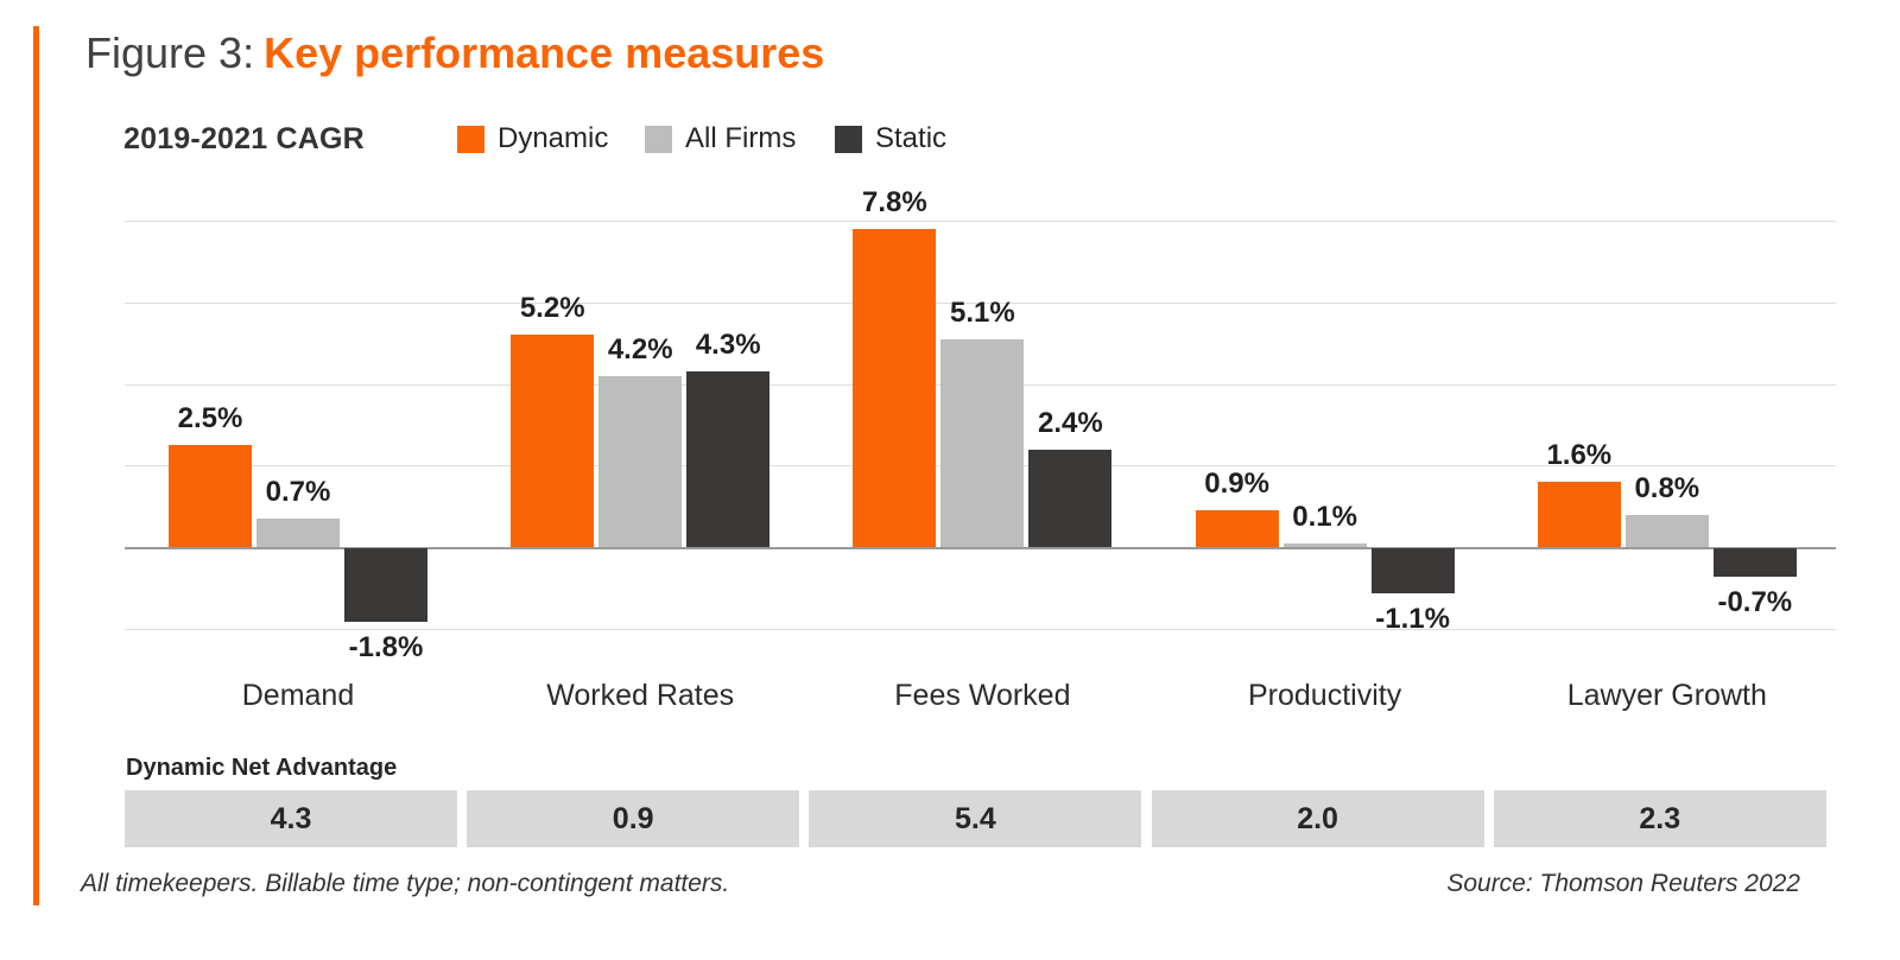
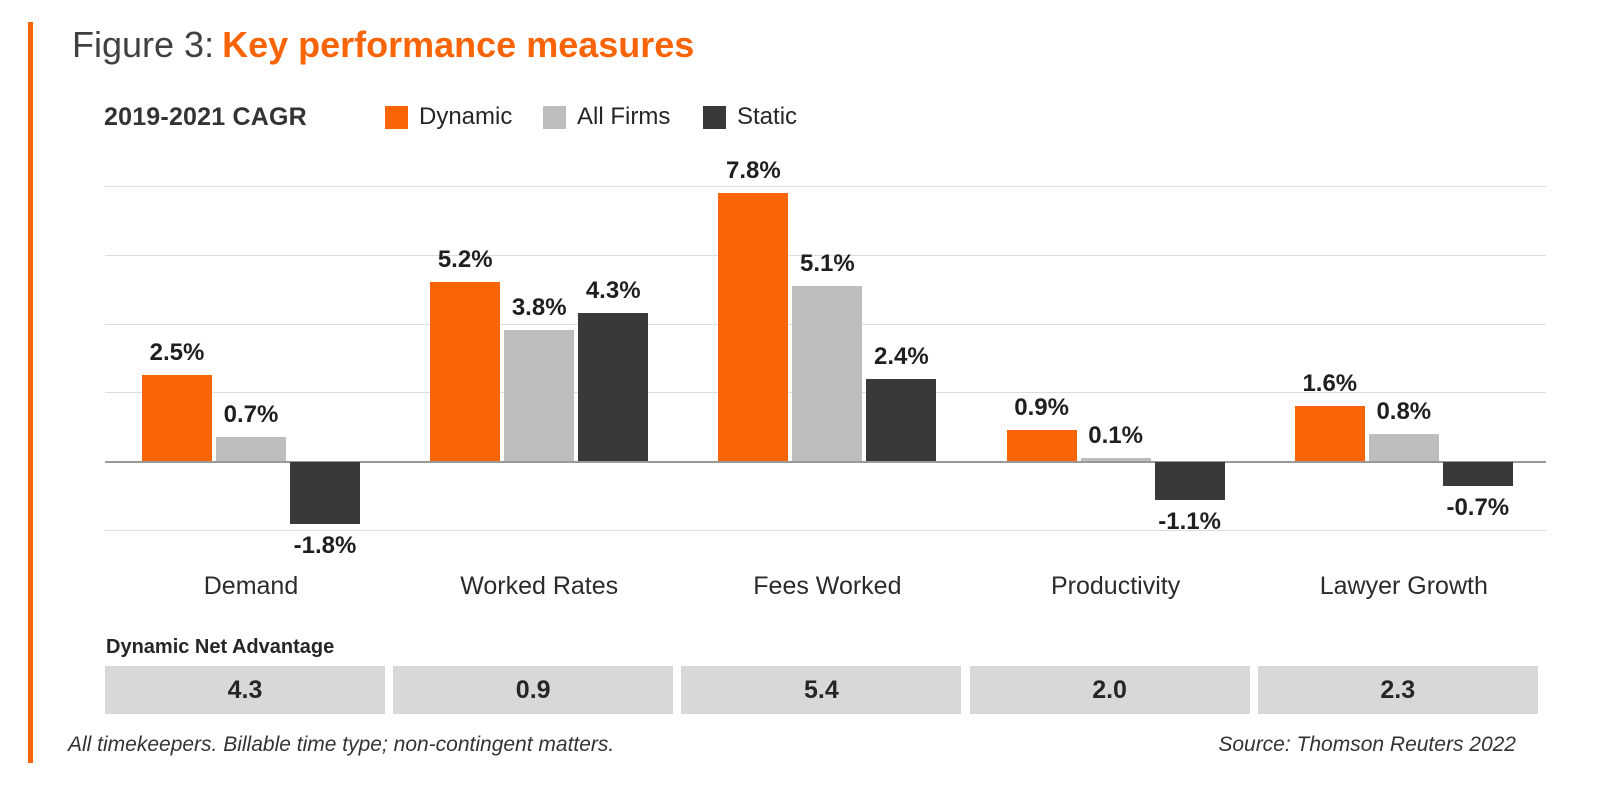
All Firms/Worked Rates: 4.2% -> 3.8%
